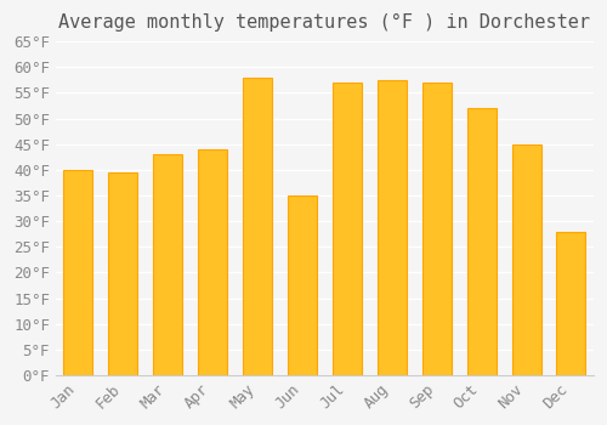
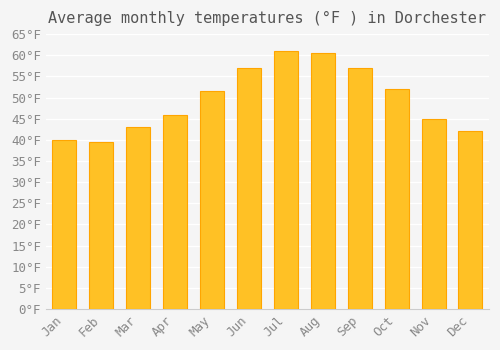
Apr: 44.0°F -> 46.0°F
May: 58.0°F -> 51.5°F
Jun: 35.0°F -> 57.0°F
Jul: 57.0°F -> 61.0°F
Aug: 57.5°F -> 60.5°F
Dec: 28.0°F -> 42.0°F
